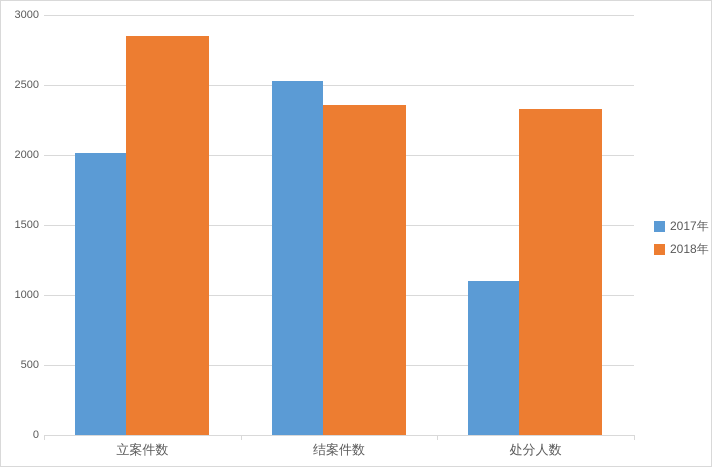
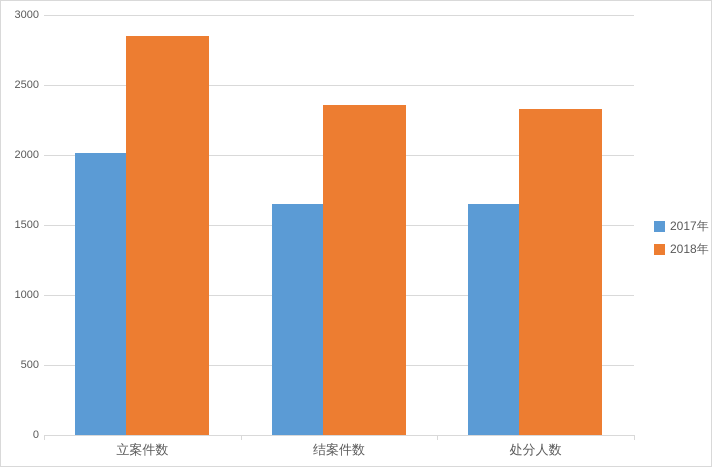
2017年/结案件数: 2530 -> 1650
2017年/处分人数: 1100 -> 1650
